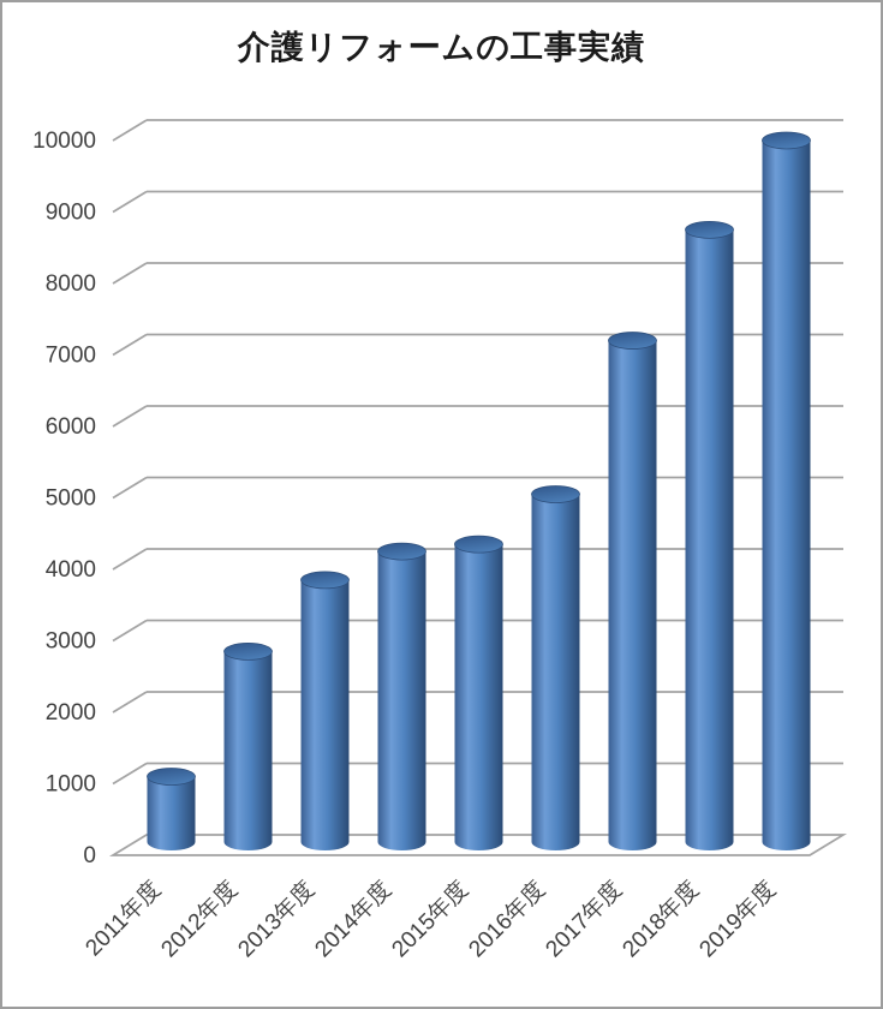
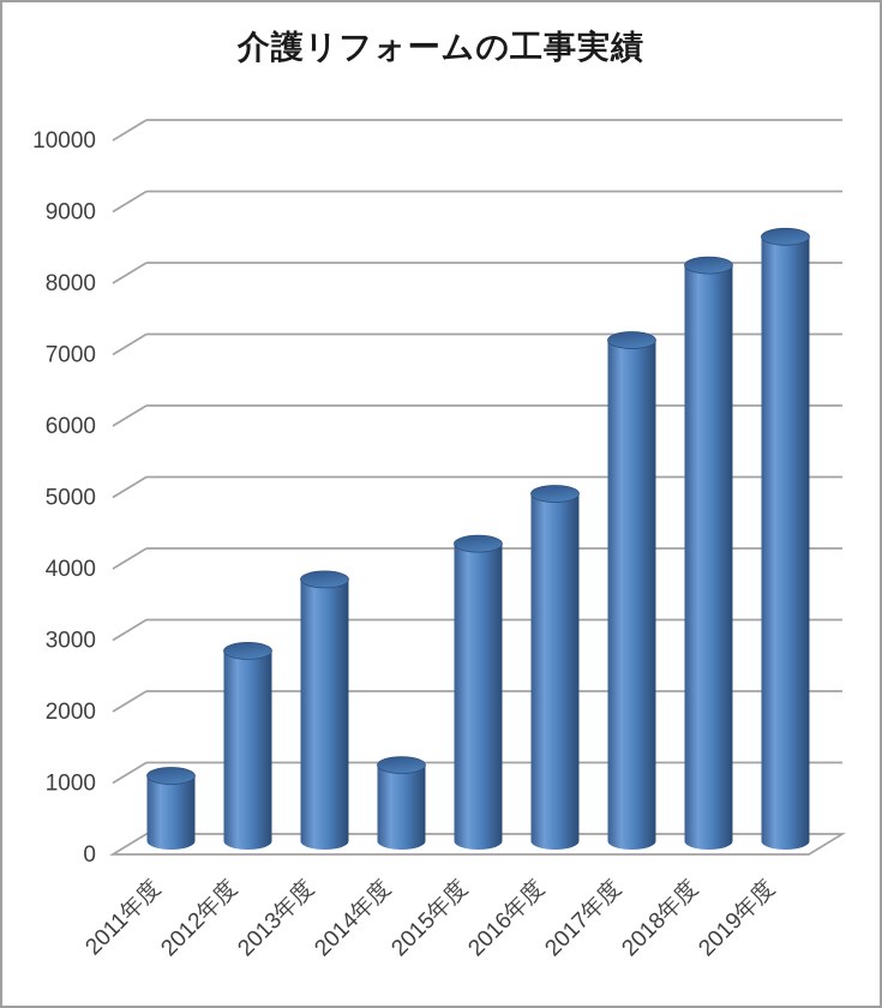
2014年度: 4200 -> 1200
2018年度: 8700 -> 8200
2019年度: 10000 -> 8600
